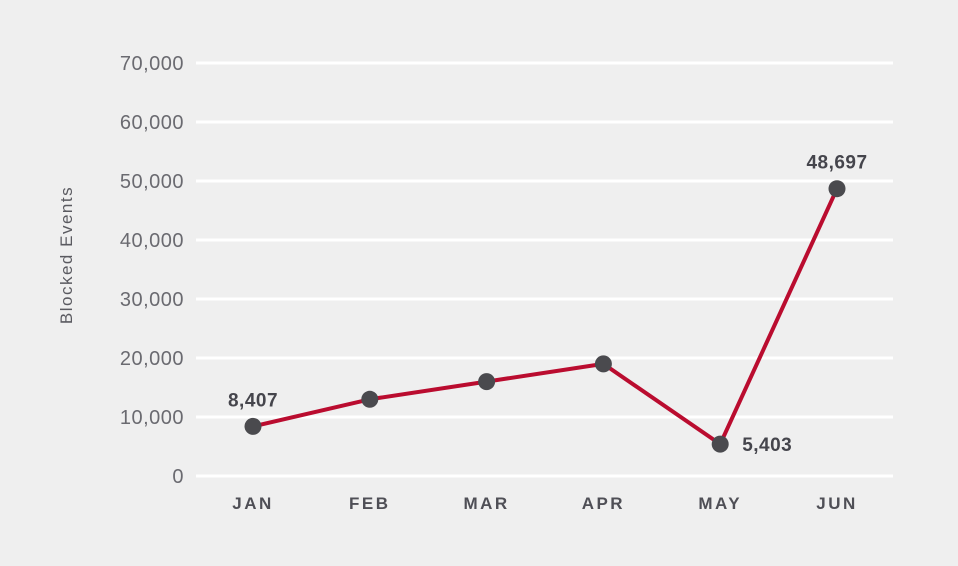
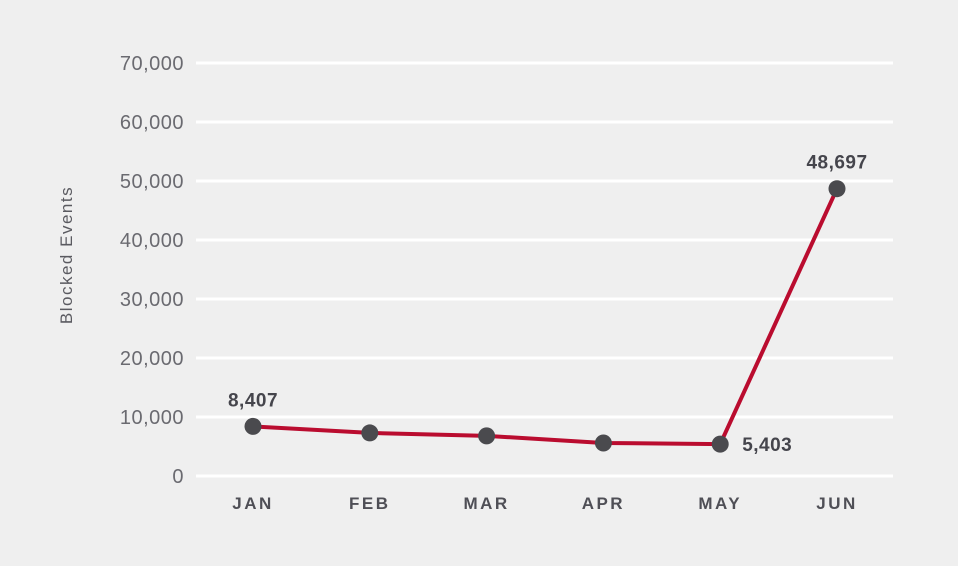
FEB: 13000 -> 7000
MAR: 16000 -> 7000
APR: 19000 -> 6000
